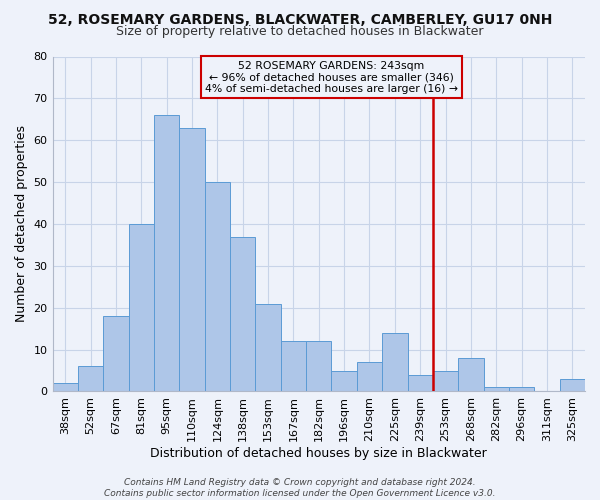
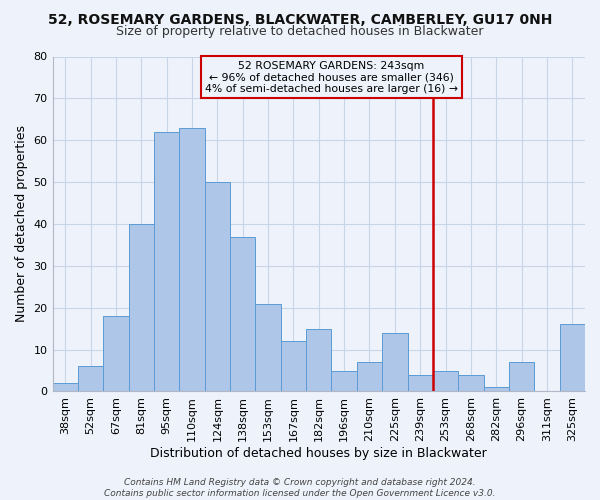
95sqm: 66 -> 62
182sqm: 12 -> 15
268sqm: 8 -> 4
296sqm: 1 -> 7
325sqm: 3 -> 16
